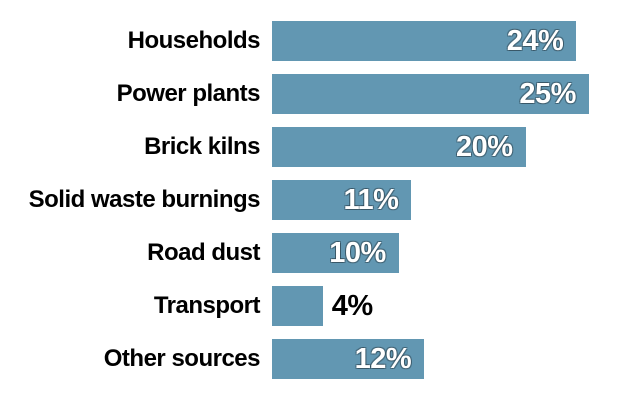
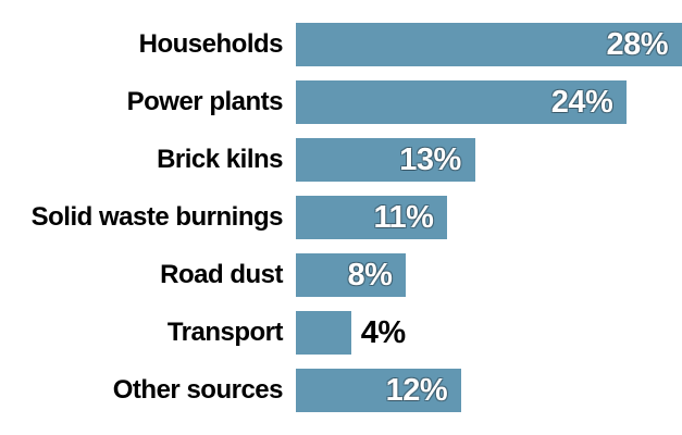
Households: 24% -> 28%
Power plants: 25% -> 24%
Brick kilns: 20% -> 13%
Road dust: 10% -> 8%
